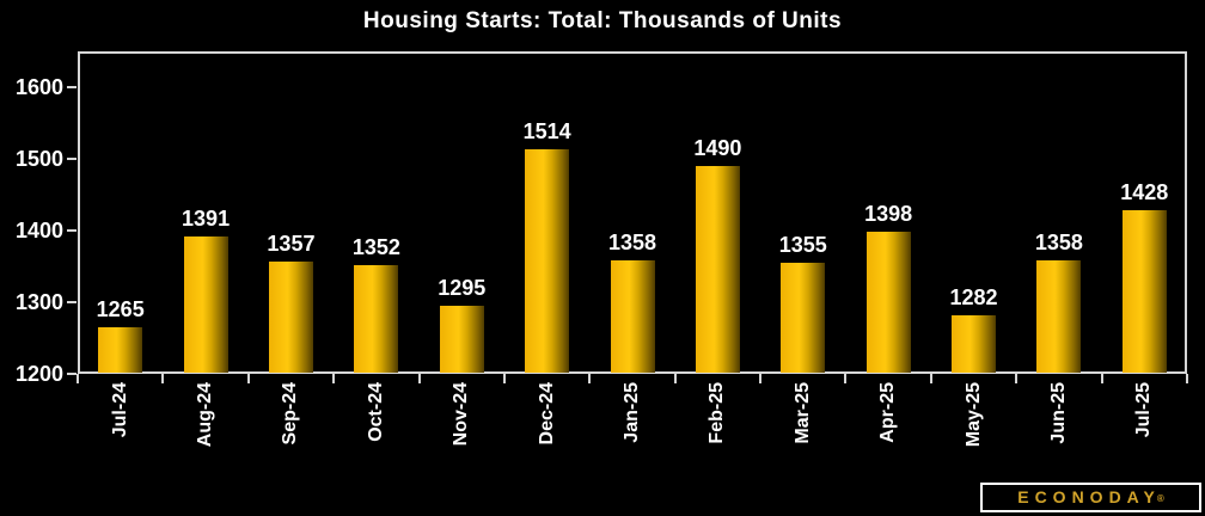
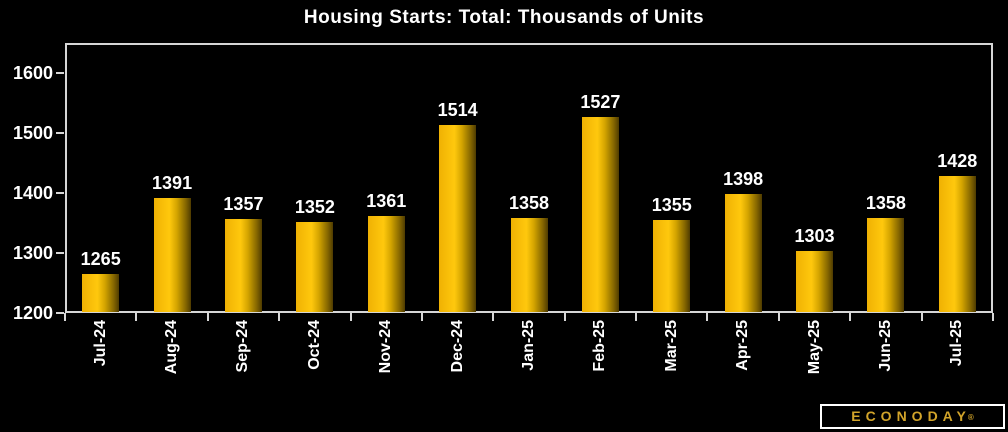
Nov-24: 1295 -> 1361
Feb-25: 1490 -> 1527
May-25: 1282 -> 1303
